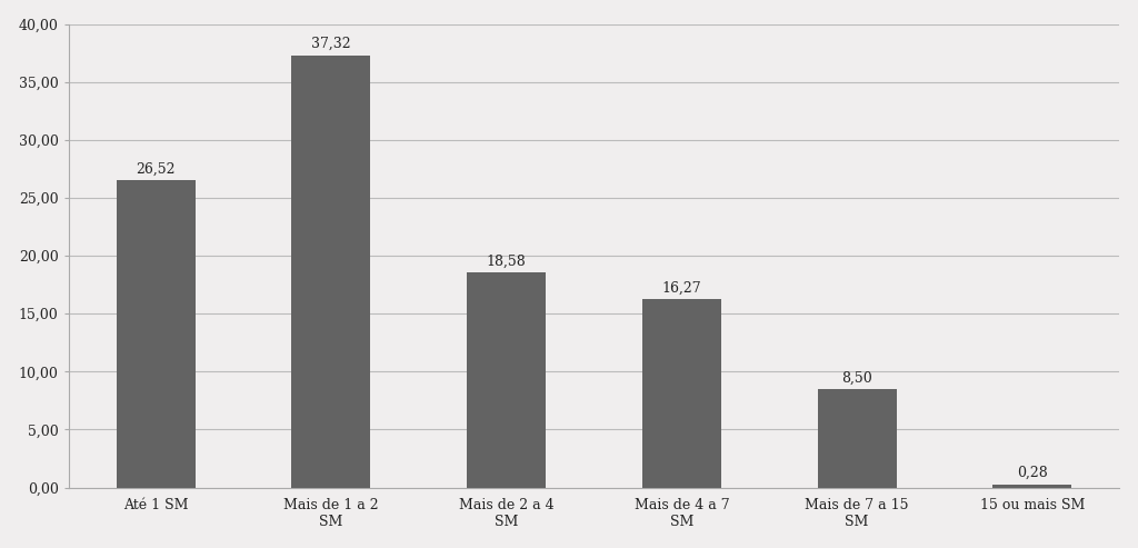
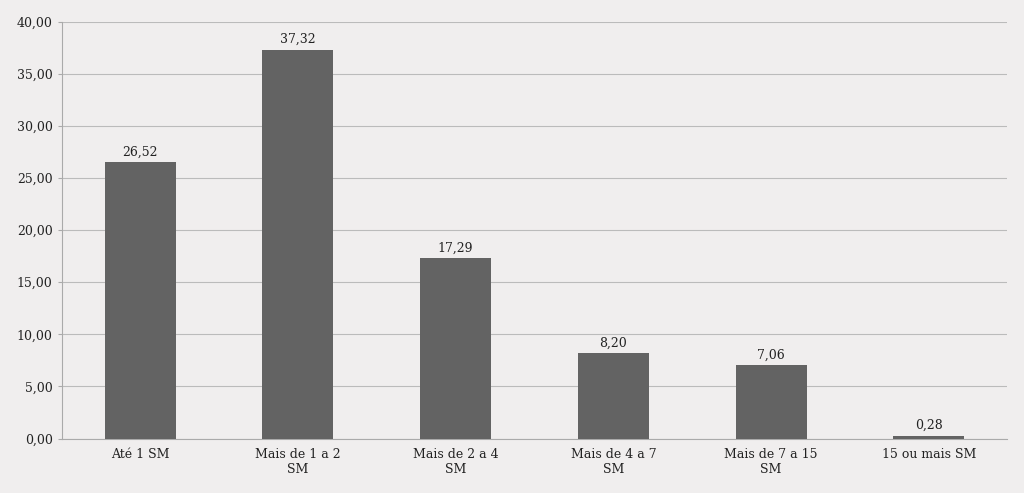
Mais de 2 a 4 SM: 18,58 -> 17,29
Mais de 4 a 7 SM: 16,27 -> 8,20
Mais de 7 a 15 SM: 8,50 -> 7,06
